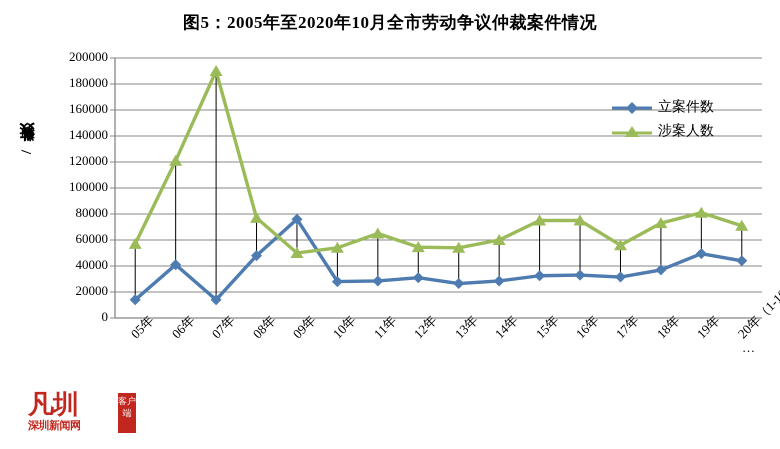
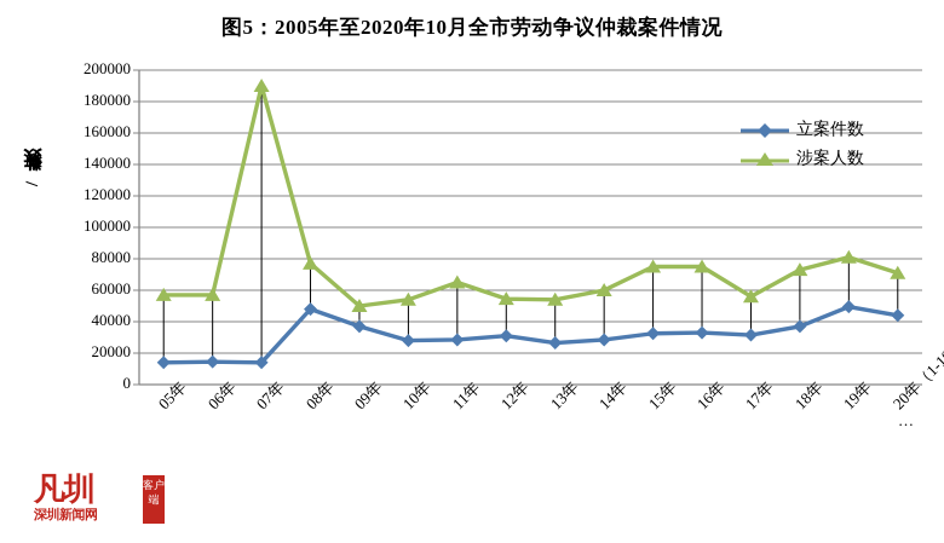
立案件数/06年: 41000 -> 14000
涉案人数/06年: 121000 -> 57000
立案件数/09年: 76000 -> 37000
